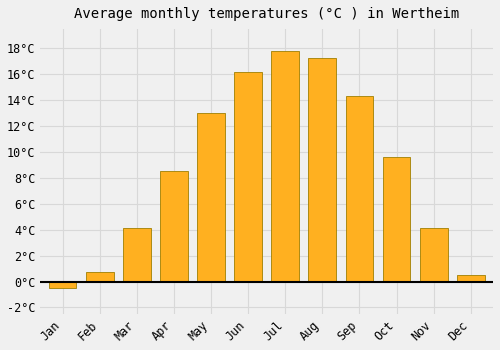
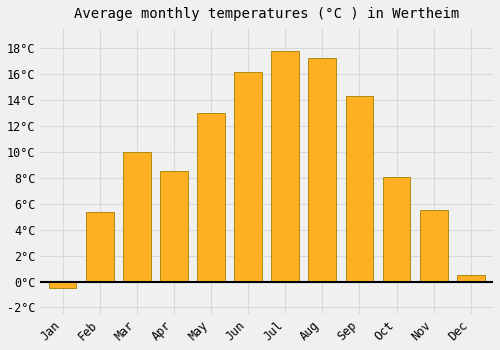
Feb: 0.7°C -> 5.4°C
Mar: 4.1°C -> 10.0°C
Oct: 9.6°C -> 8.1°C
Nov: 4.1°C -> 5.5°C
